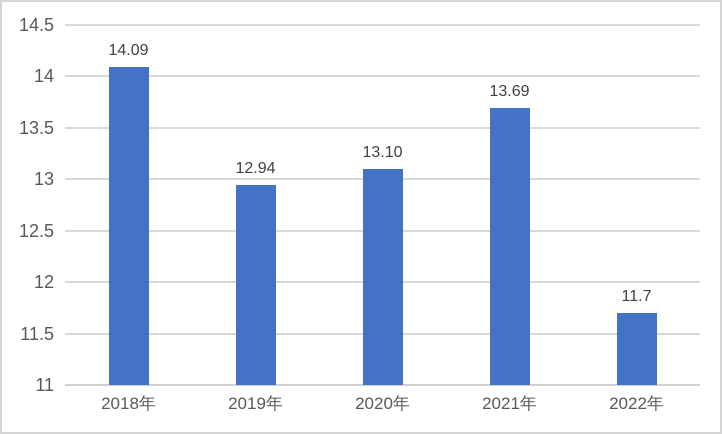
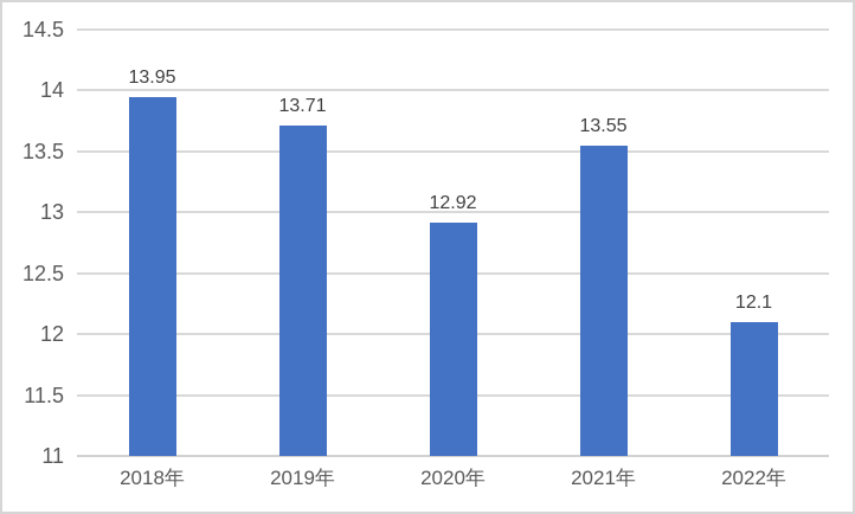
2018年: 14.09 -> 13.95
2019年: 12.94 -> 13.71
2020年: 13.10 -> 12.92
2021年: 13.69 -> 13.55
2022年: 11.7 -> 12.1
